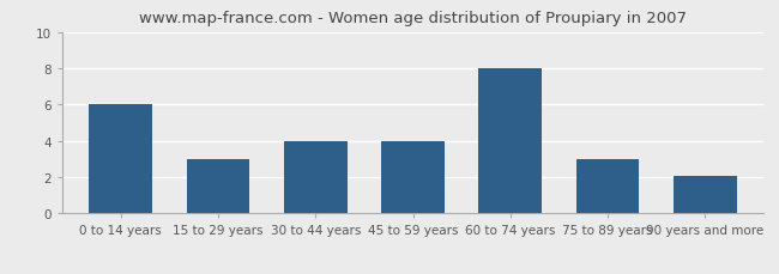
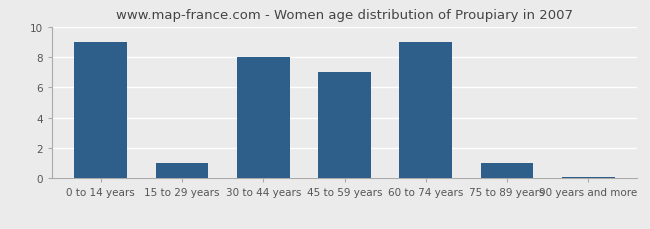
0 to 14 years: 6.0 -> 9.0
15 to 29 years: 3.0 -> 1.0
30 to 44 years: 4.0 -> 8.0
45 to 59 years: 4.0 -> 7.0
60 to 74 years: 8.0 -> 9.0
75 to 89 years: 3.0 -> 1.0
90 years and more: 2.1 -> 0.1
